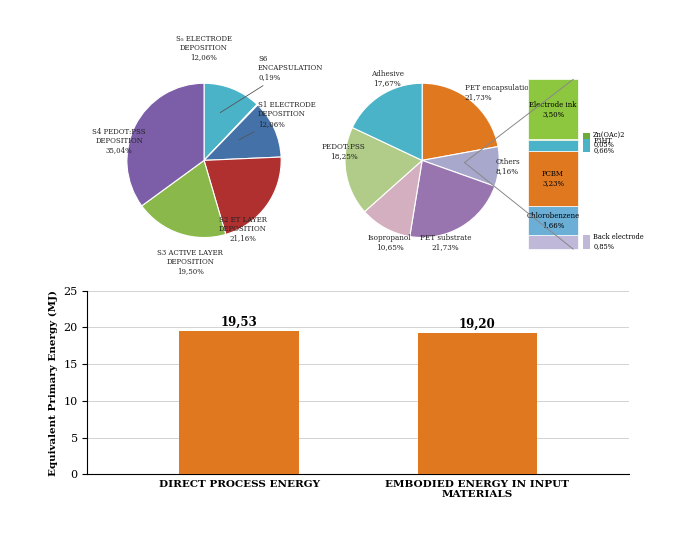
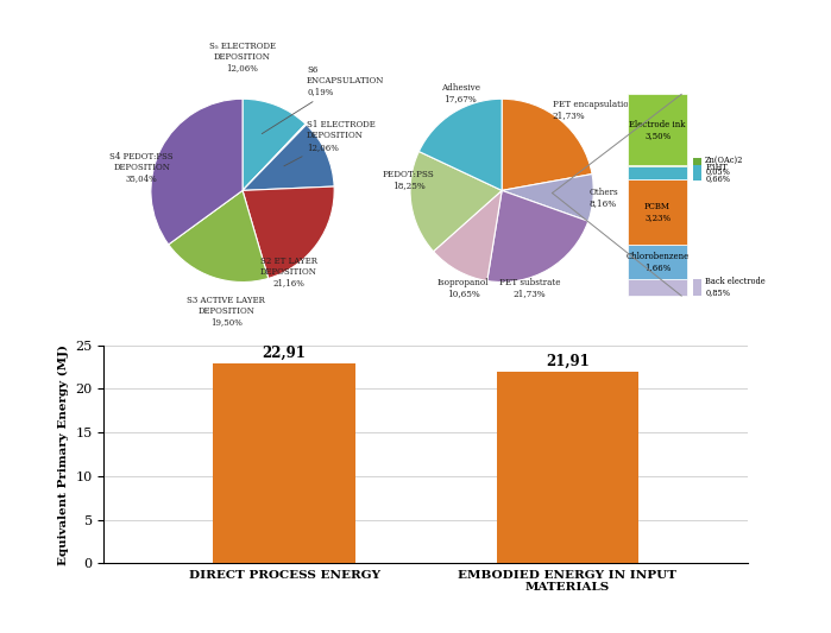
DIRECT PROCESS ENERGY: 19,53 -> 22,91
EMBODIED ENERGY IN INPUT MATERIALS: 19,20 -> 21,91
